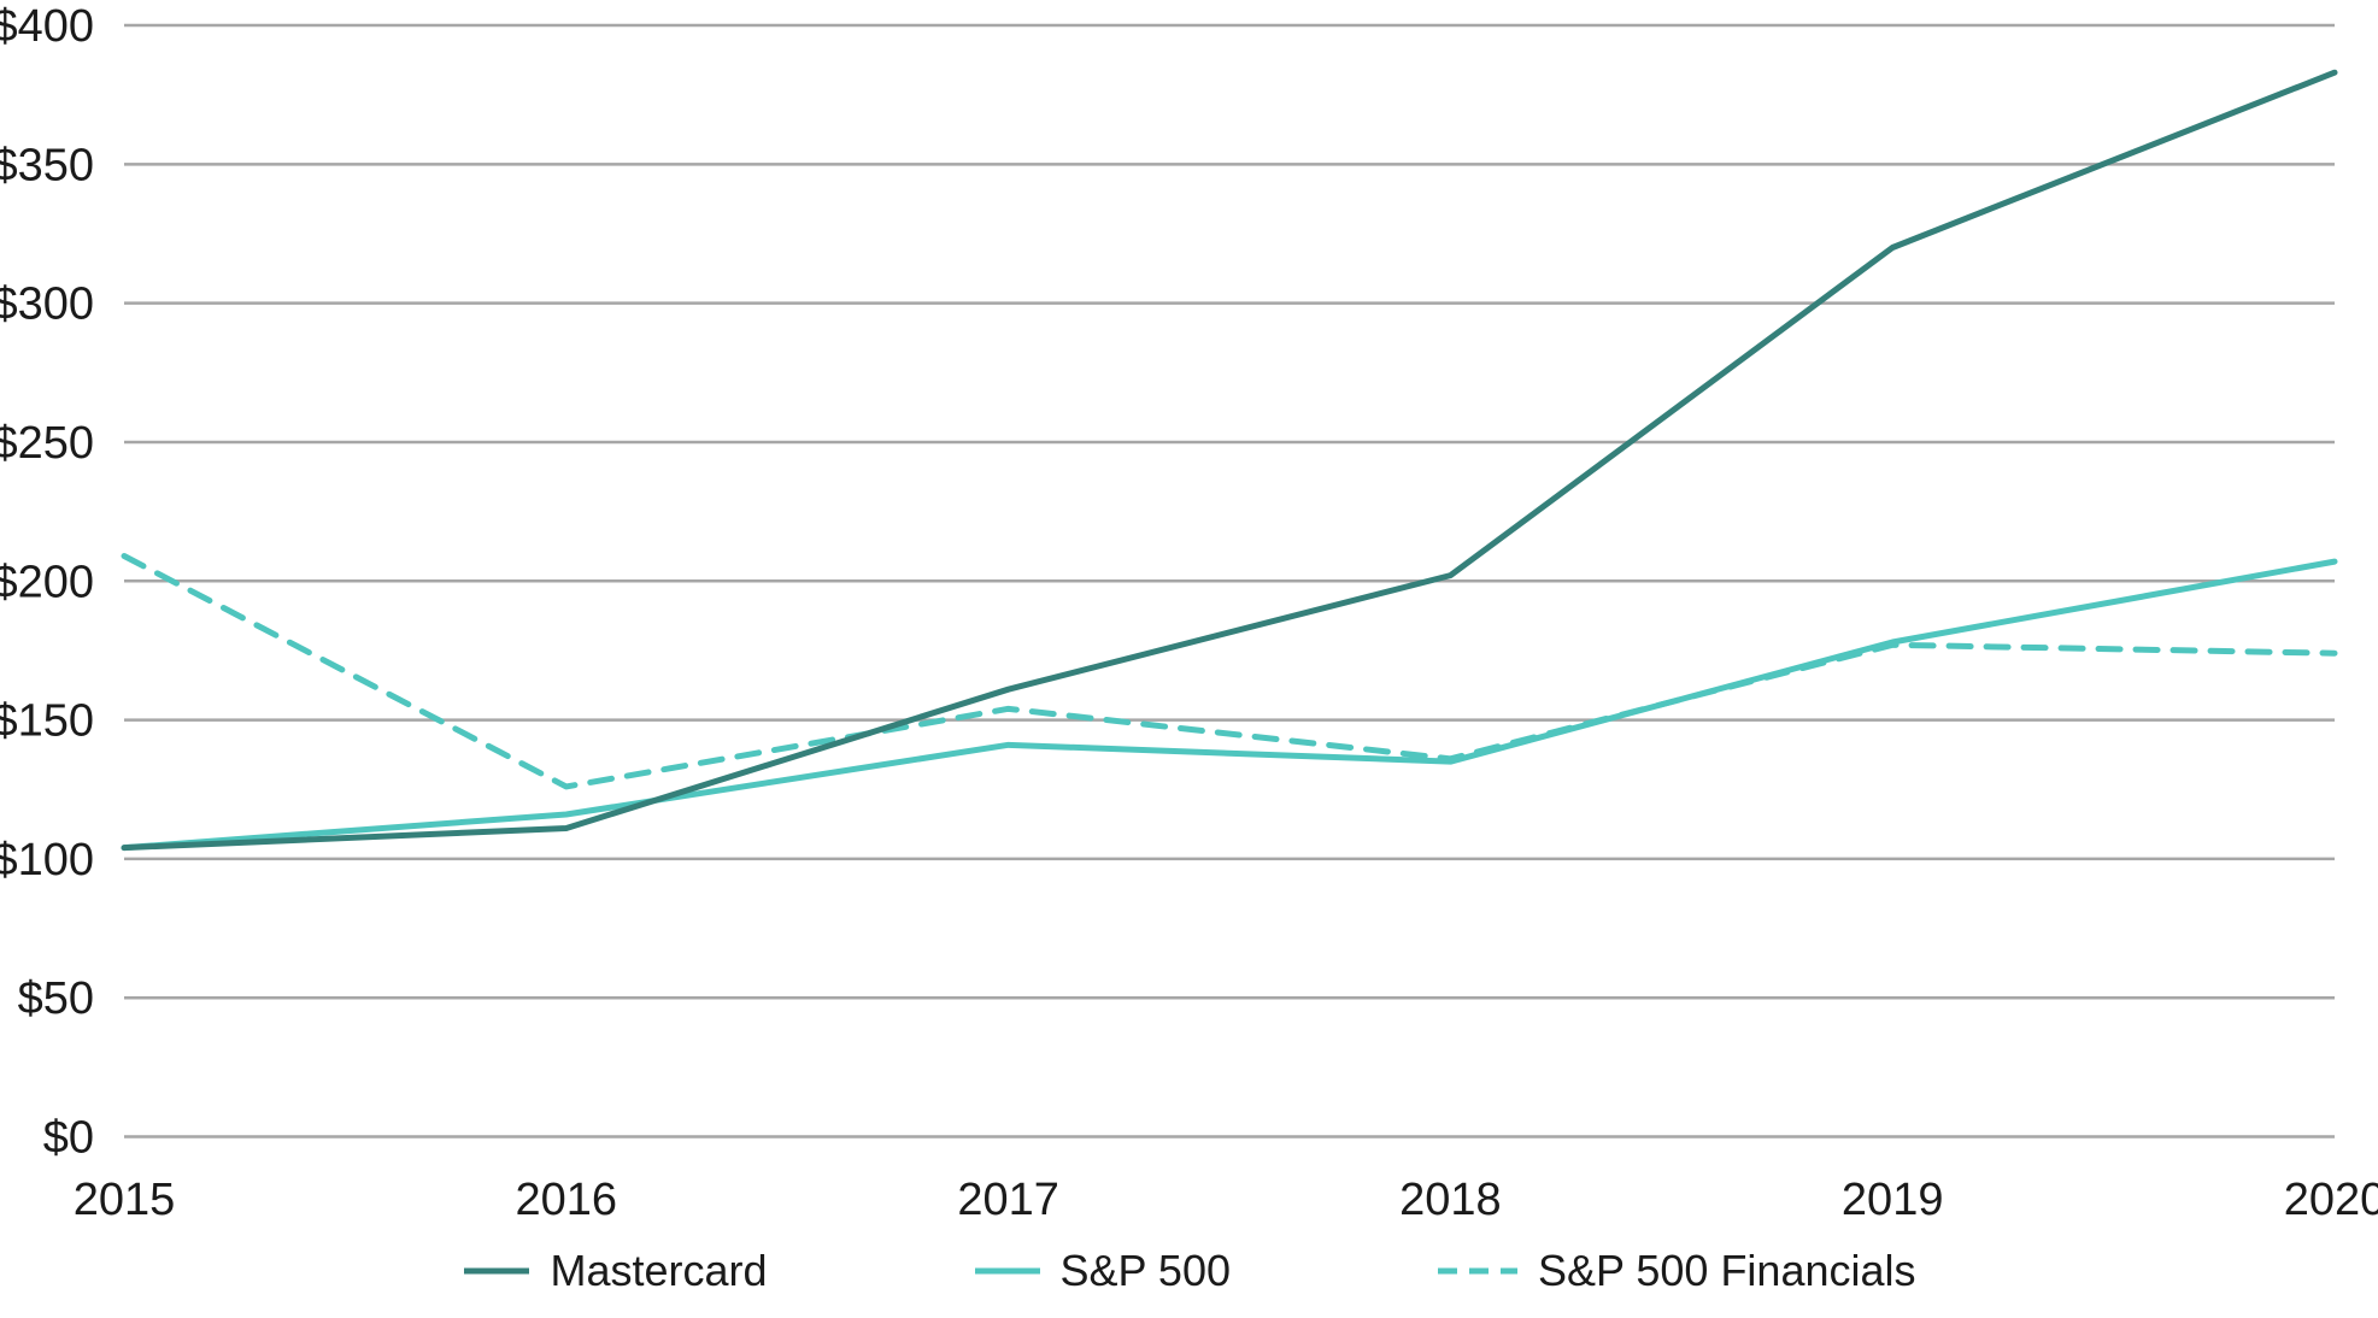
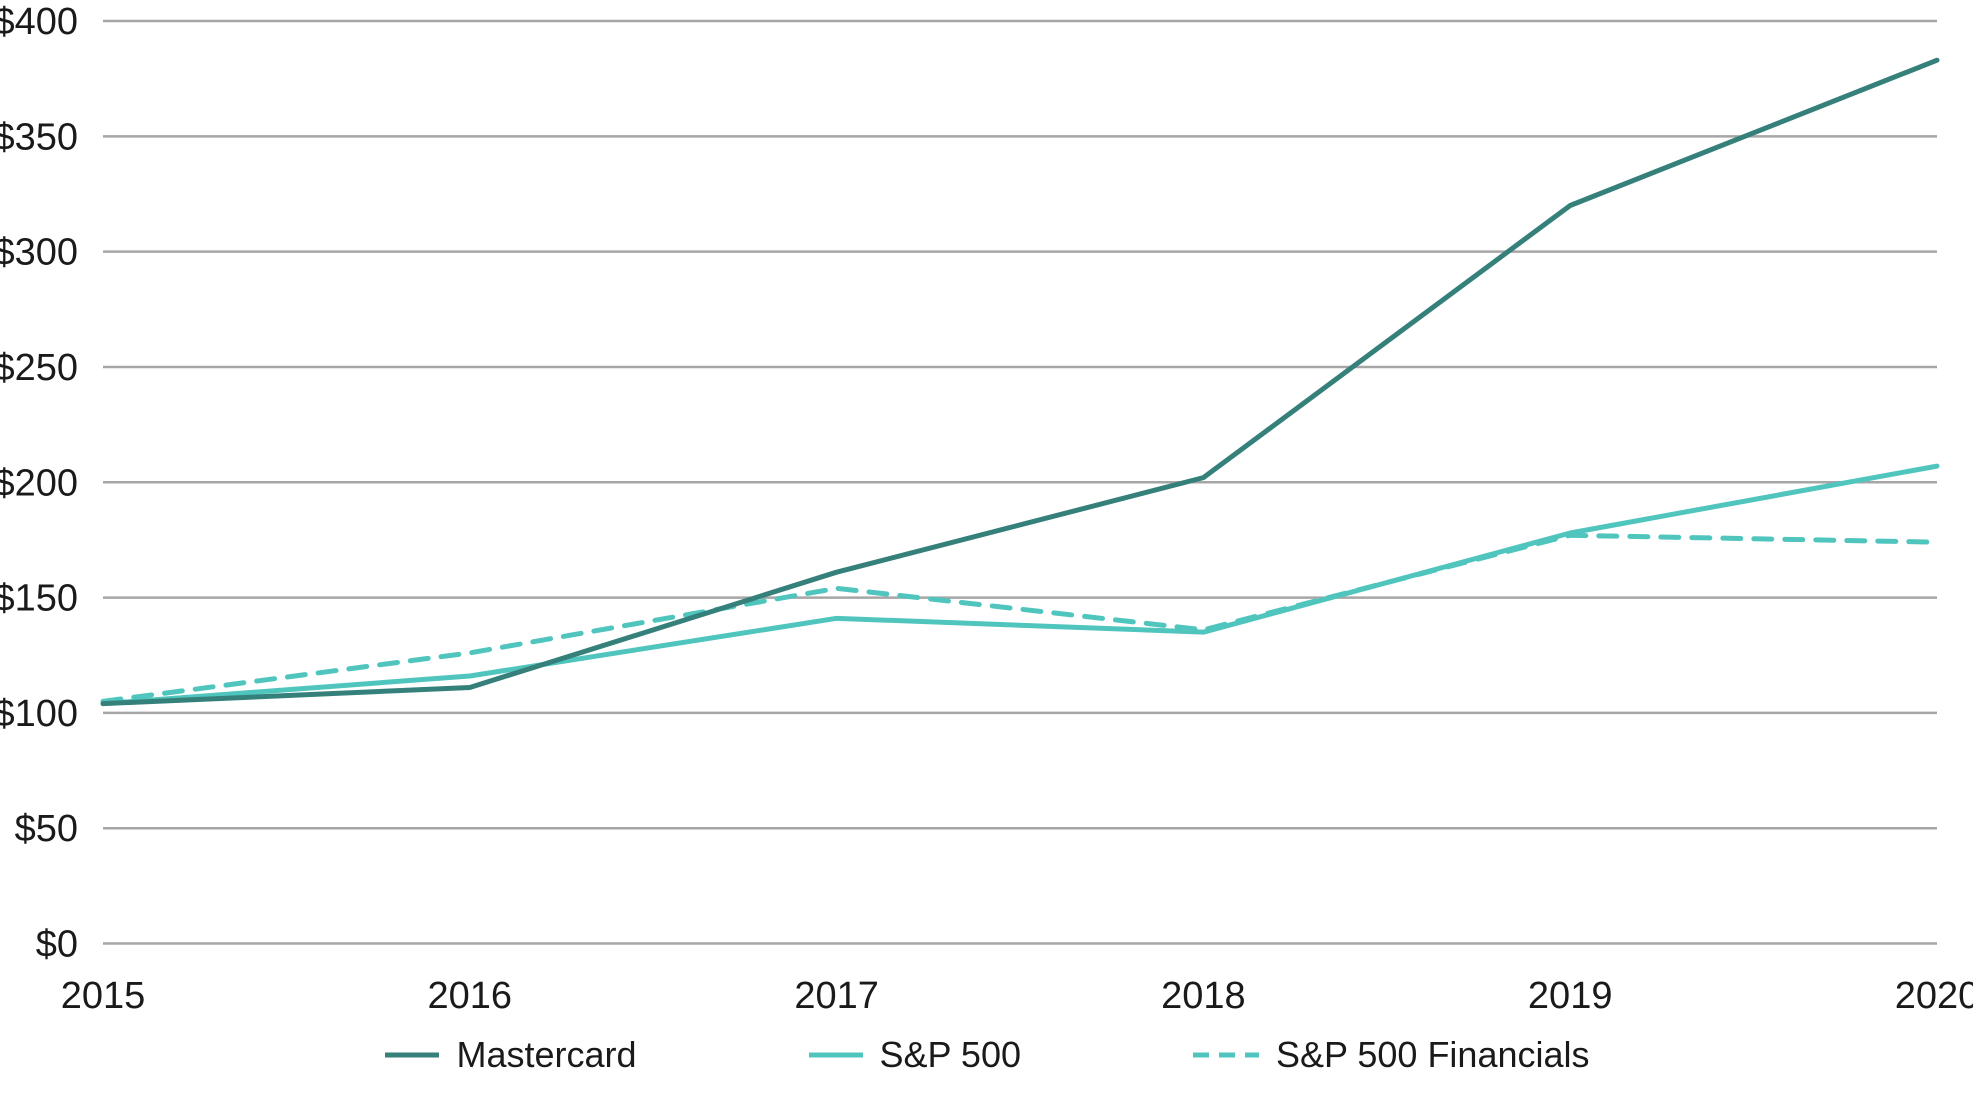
S&P 500 Financials/2015: $209 -> $105
